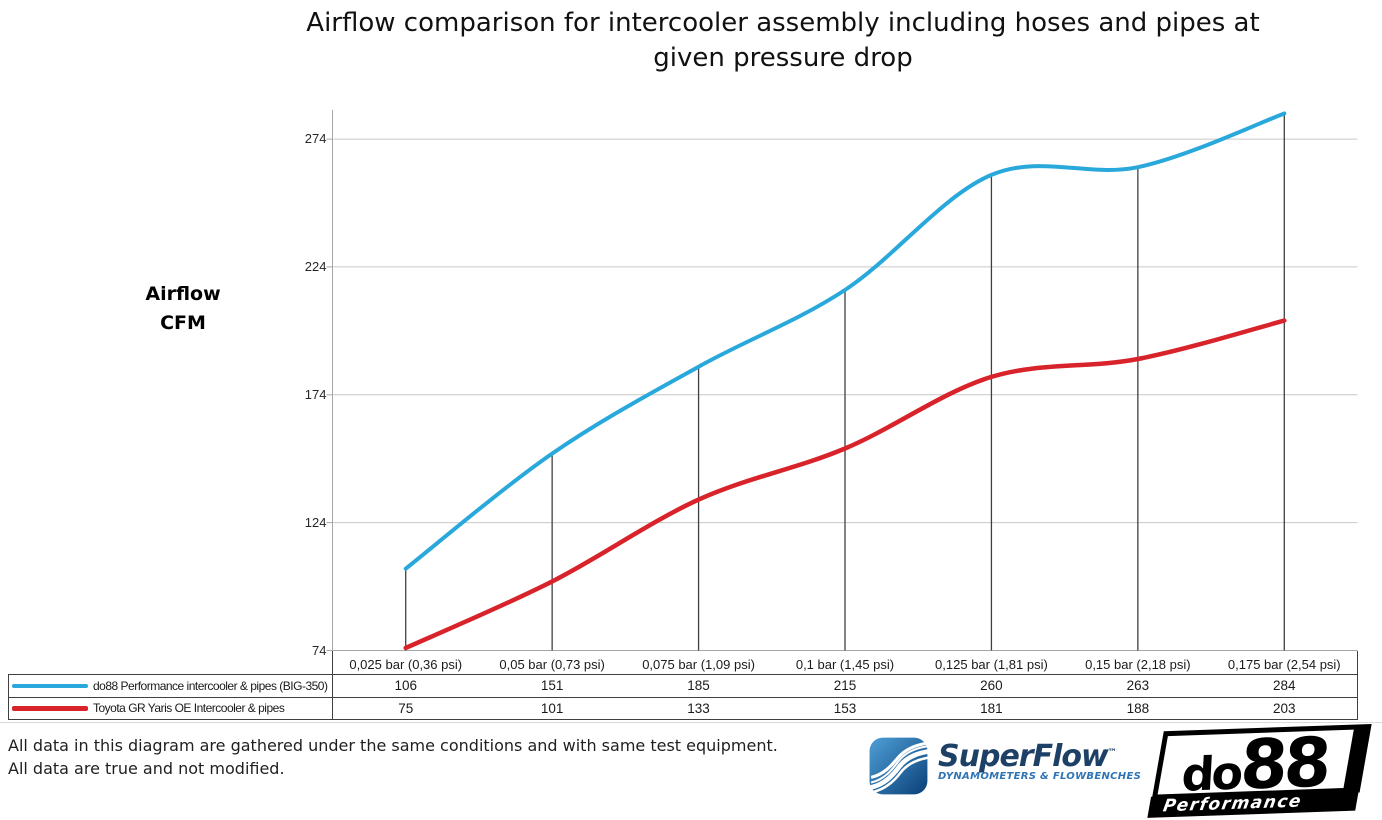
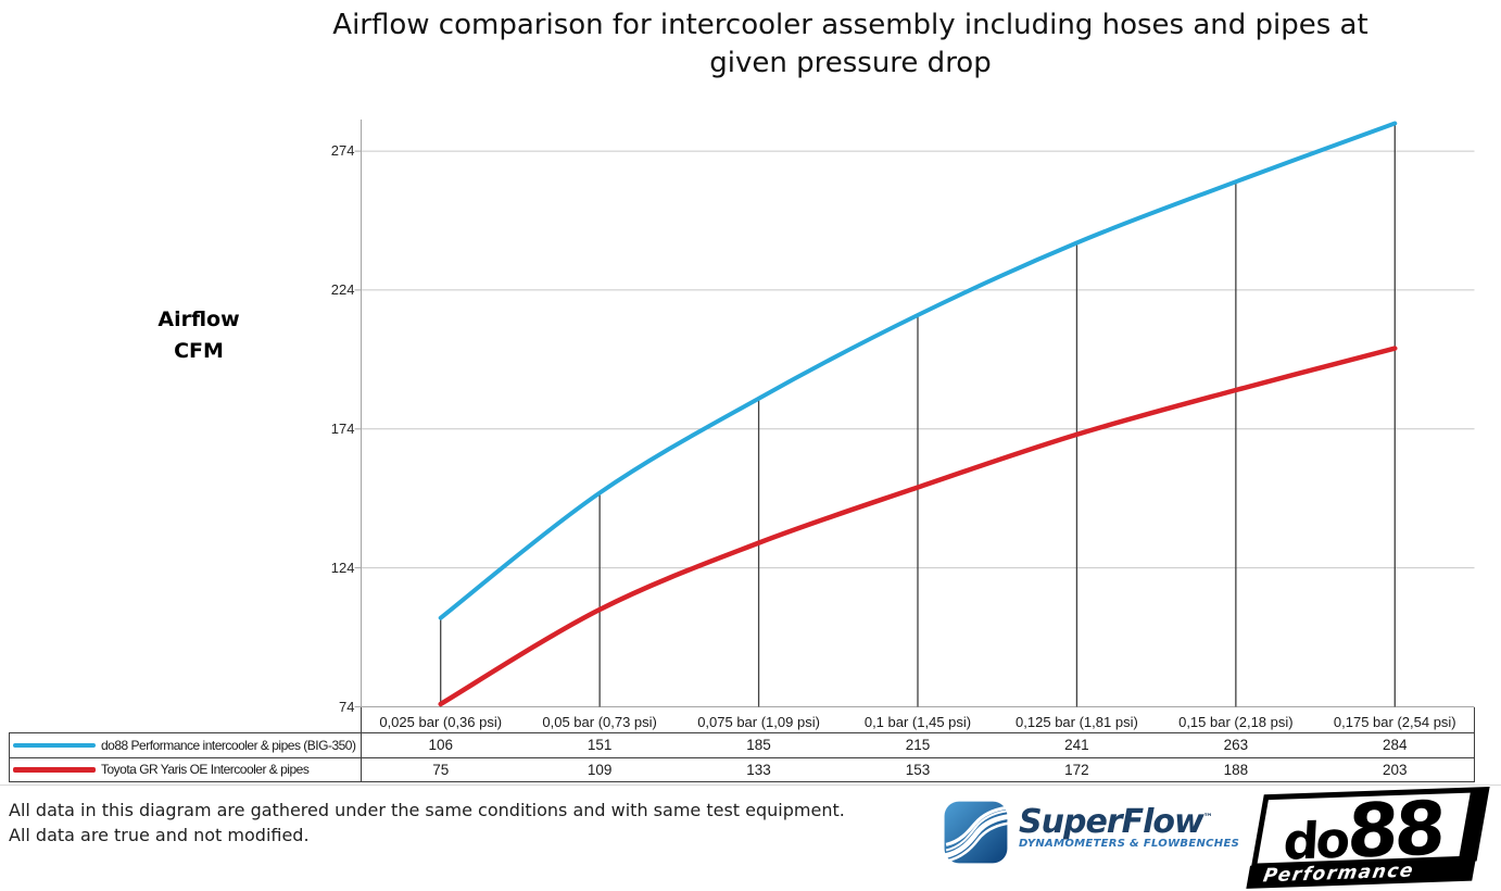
Toyota GR Yaris OE Intercooler & pipes/0,05 bar (0,73 psi): 101 -> 109
do88 Performance intercooler & pipes (BIG-350)/0,125 bar (1,81 psi): 260 -> 241
Toyota GR Yaris OE Intercooler & pipes/0,125 bar (1,81 psi): 181 -> 172
